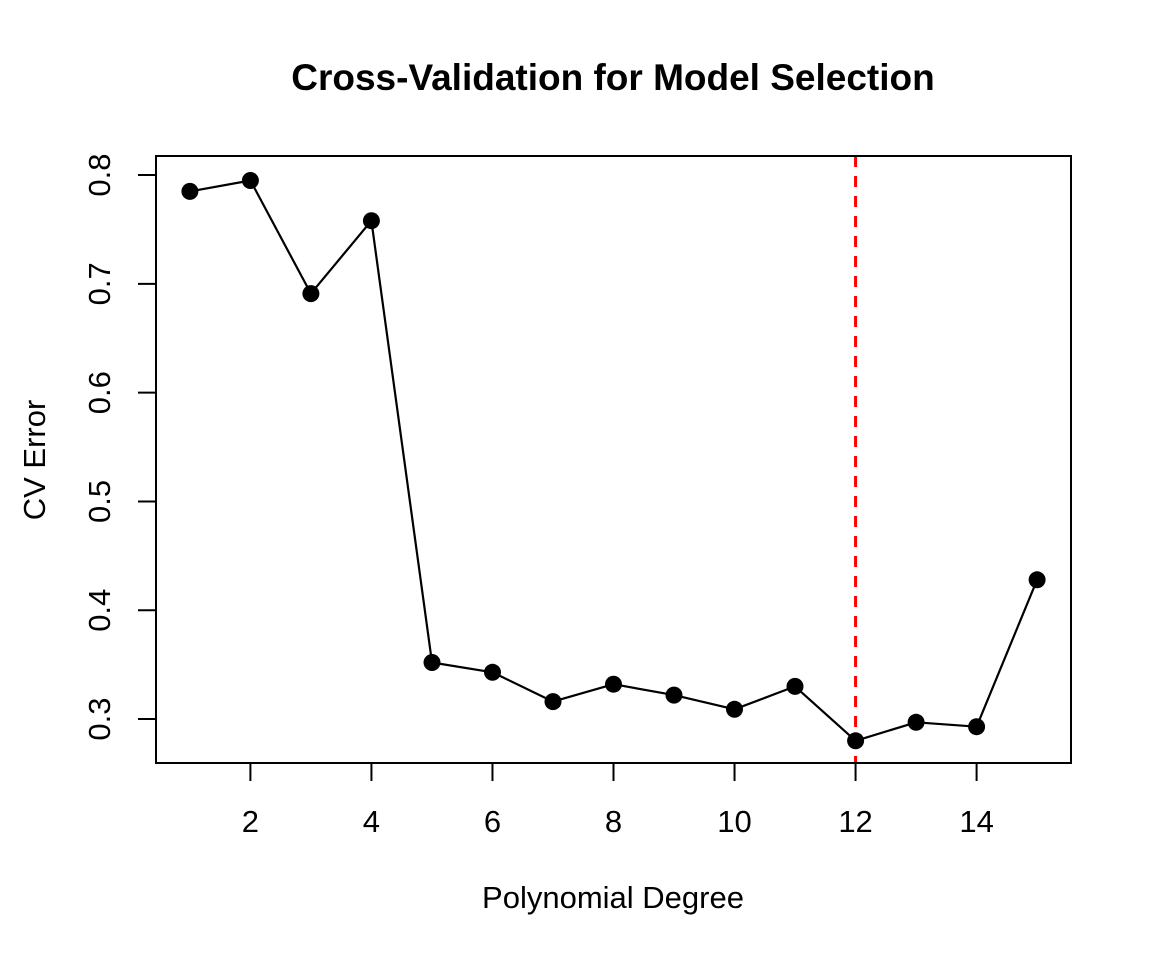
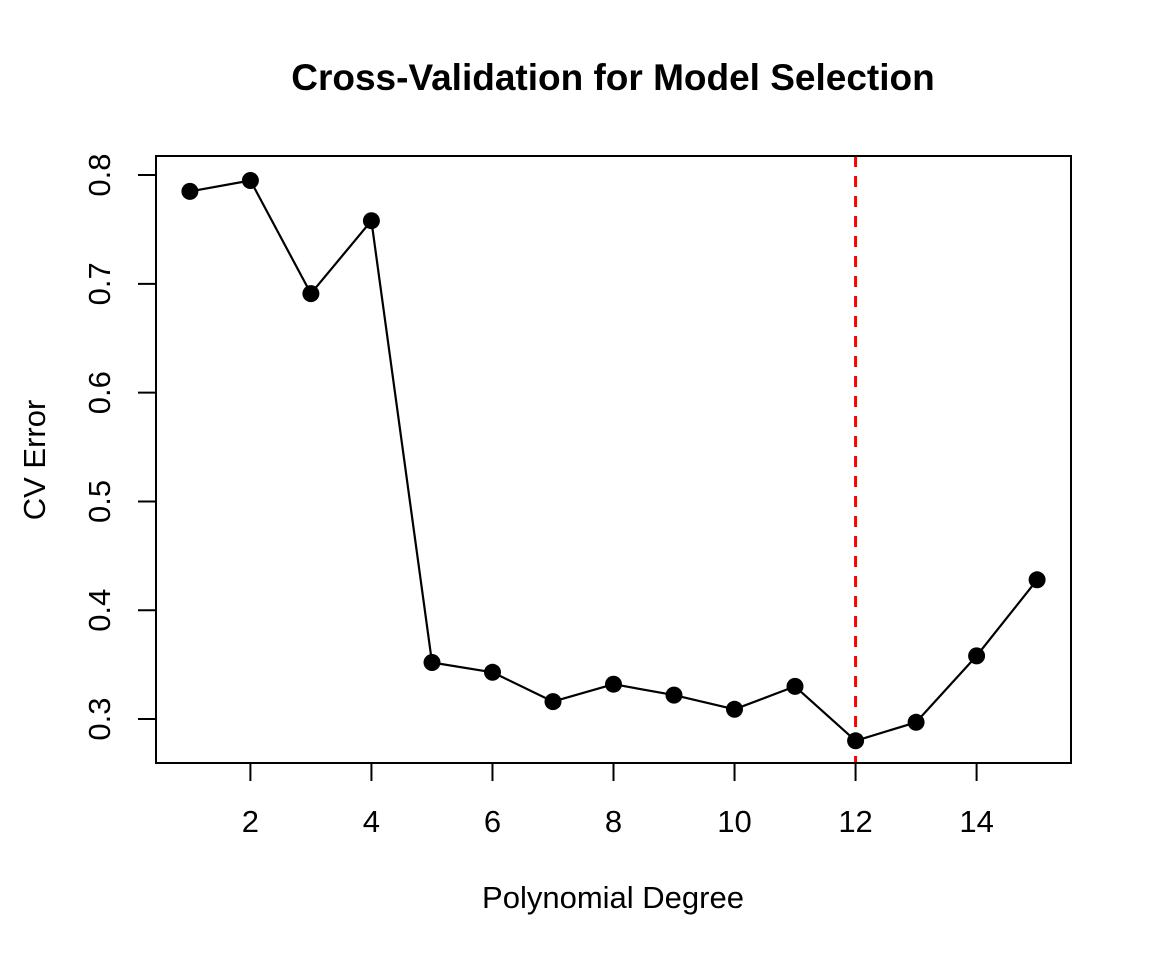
14: 0.293 -> 0.358
